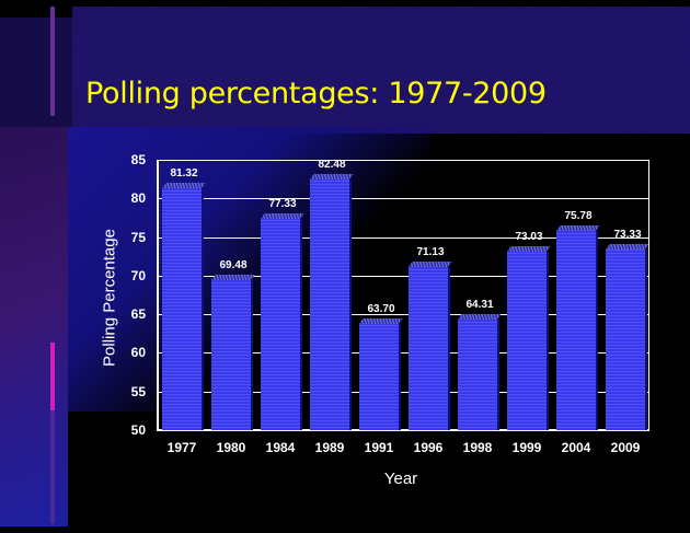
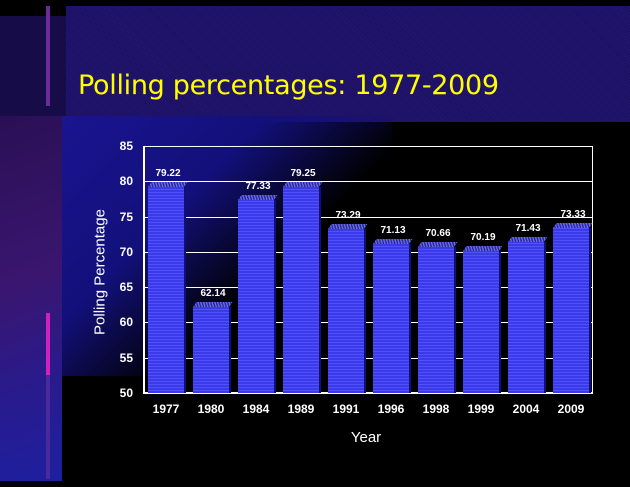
1977: 81.32 -> 79.22
1980: 69.48 -> 62.14
1989: 82.48 -> 79.25
1991: 63.70 -> 73.29
1998: 64.31 -> 70.66
1999: 73.03 -> 70.19
2004: 75.78 -> 71.43
